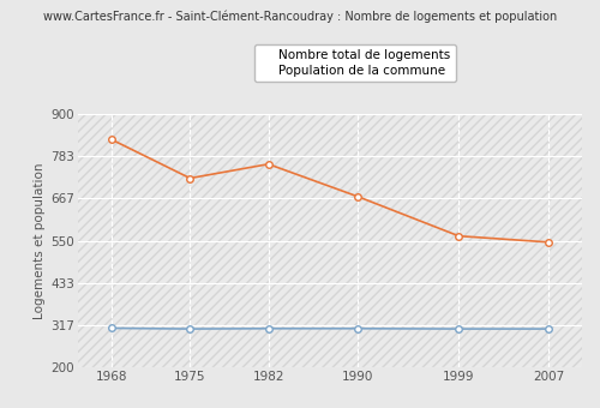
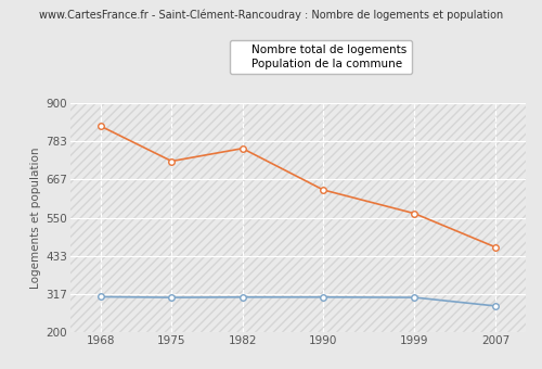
Population de la commune/1990: 672 -> 635
Nombre total de logements/2007: 306 -> 280
Population de la commune/2007: 546 -> 460
